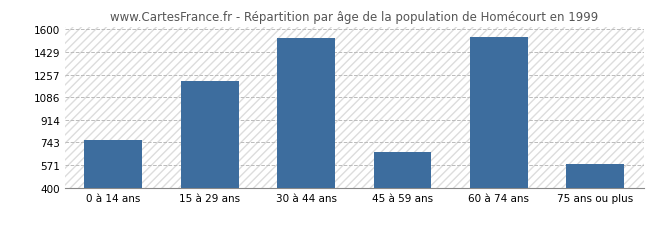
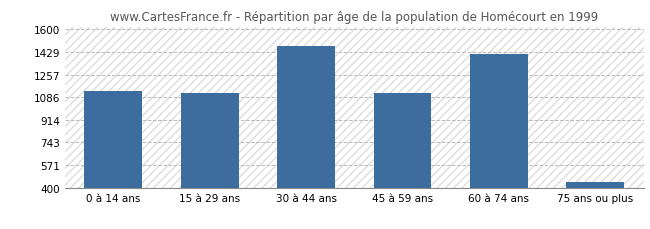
0 à 14 ans: 760 -> 1130
15 à 29 ans: 1210 -> 1120
30 à 44 ans: 1530 -> 1480
45 à 59 ans: 670 -> 1120
60 à 74 ans: 1540 -> 1410
75 ans ou plus: 580 -> 440
